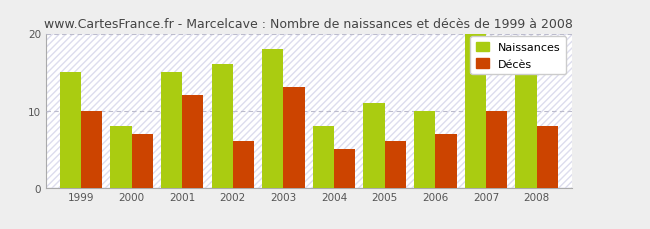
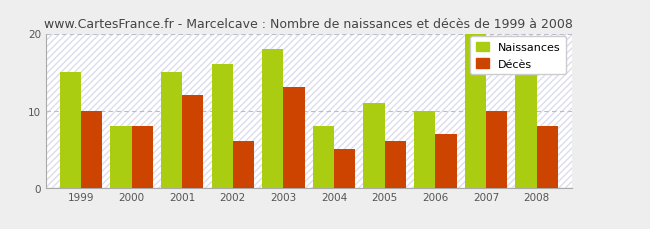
Décès/2000: 7 -> 8
